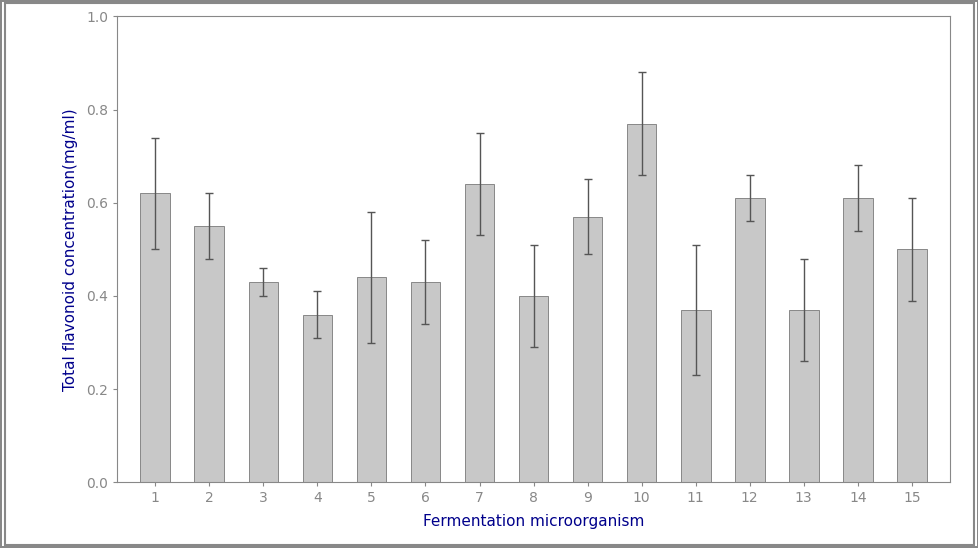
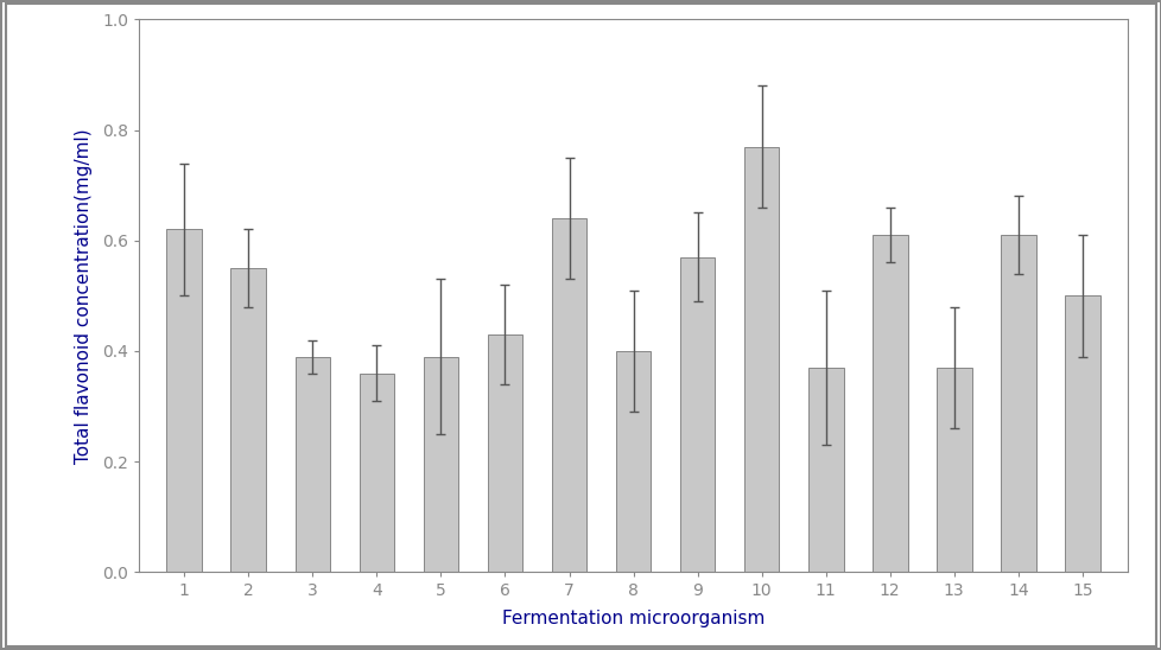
3: 0.43 -> 0.39
5: 0.44 -> 0.39
